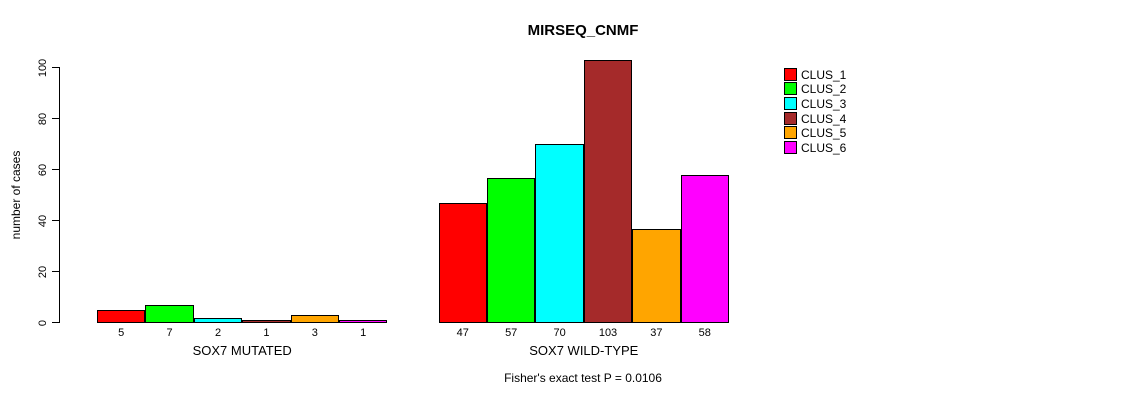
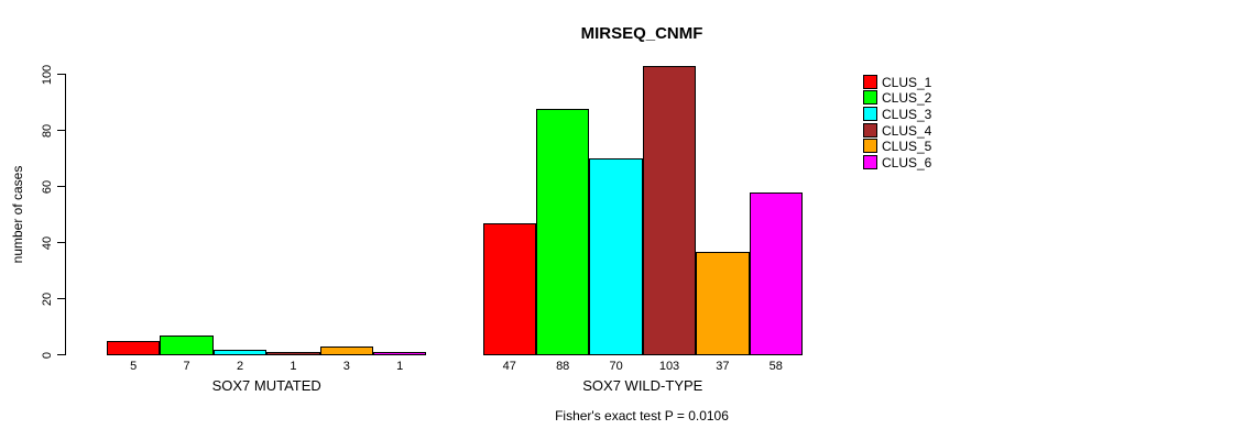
CLUS_2/SOX7 WILD-TYPE: 57 -> 88
